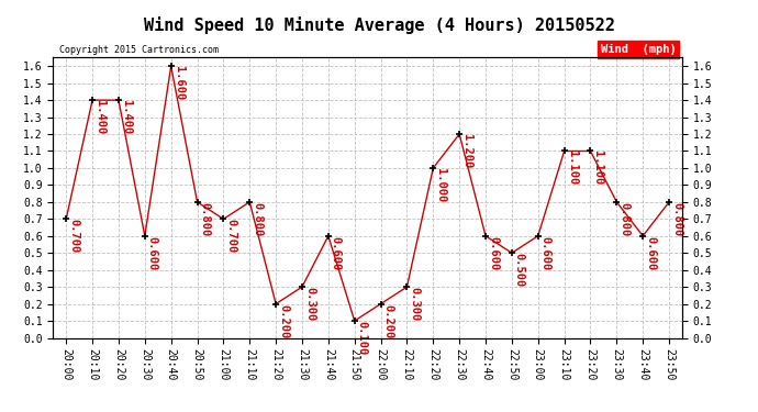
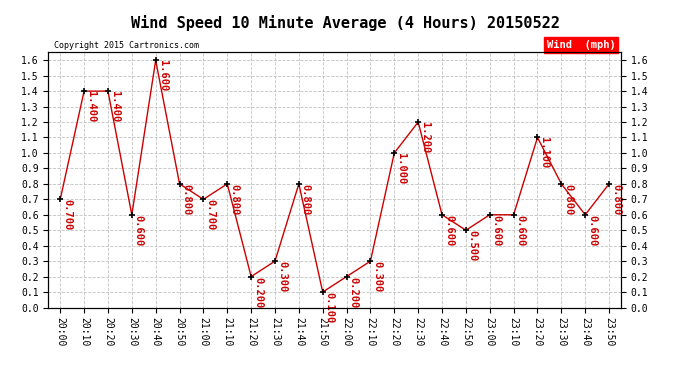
21:40: 0.600 -> 0.800
23:10: 1.100 -> 0.600
